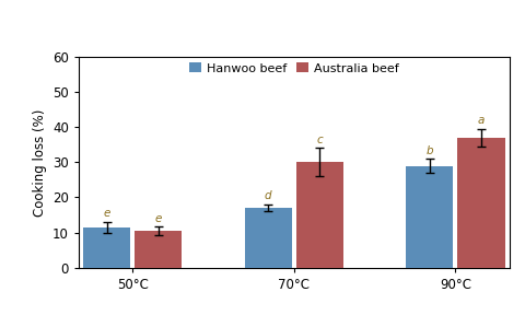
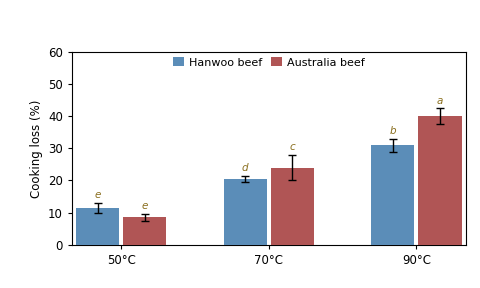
Australia beef/50°C: 10.5 -> 8.5
Hanwoo beef/70°C: 17.0 -> 20.5
Australia beef/70°C: 30.0 -> 24.0
Hanwoo beef/90°C: 29.0 -> 31.0
Australia beef/90°C: 37.0 -> 40.0
